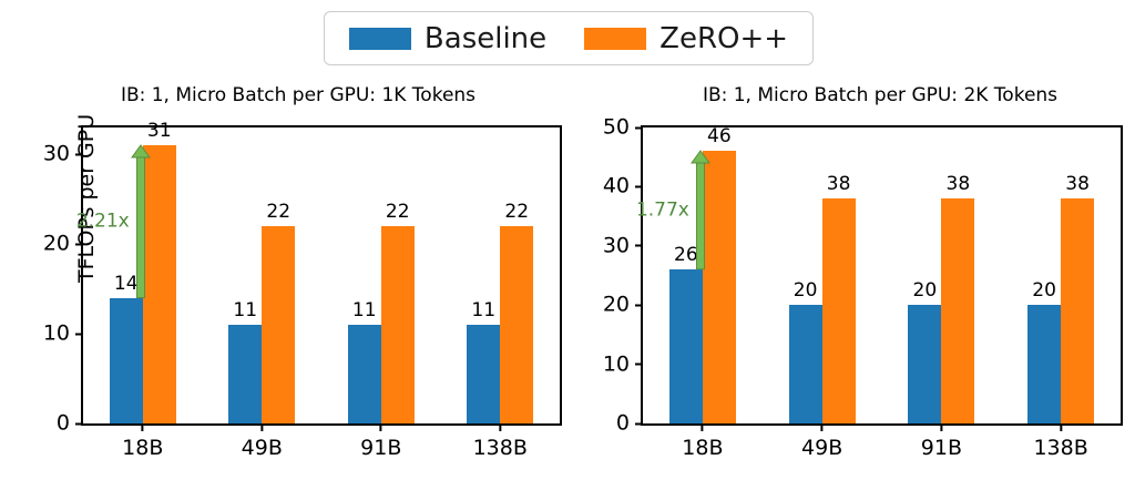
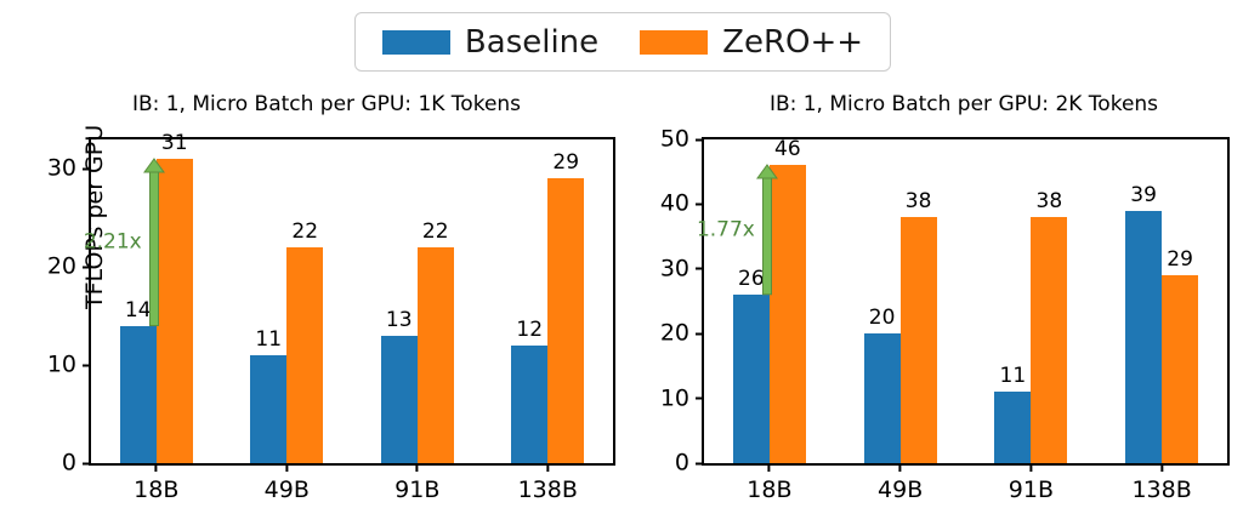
IB: 1, Micro Batch per GPU: 1K Tokens/Baseline/91B: 11 -> 13
IB: 1, Micro Batch per GPU: 1K Tokens/Baseline/138B: 11 -> 12
IB: 1, Micro Batch per GPU: 1K Tokens/ZeRO++/138B: 22 -> 29
IB: 1, Micro Batch per GPU: 2K Tokens/Baseline/91B: 20 -> 11
IB: 1, Micro Batch per GPU: 2K Tokens/Baseline/138B: 20 -> 39
IB: 1, Micro Batch per GPU: 2K Tokens/ZeRO++/138B: 38 -> 29
